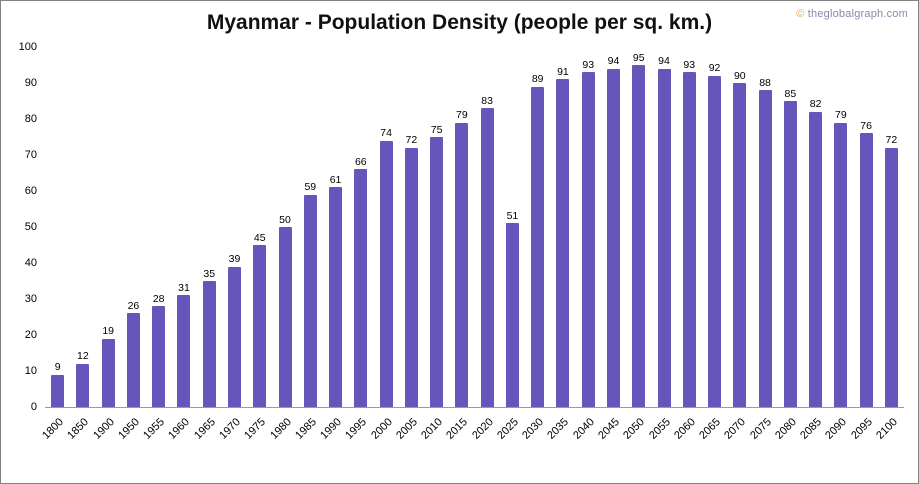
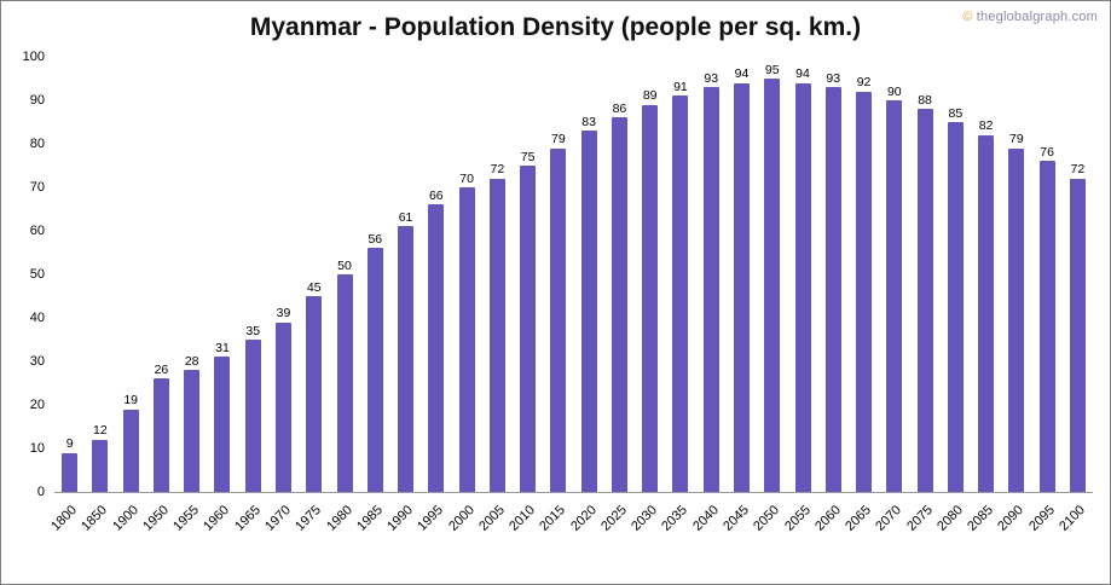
1985: 59 -> 56
2000: 74 -> 70
2025: 51 -> 86
